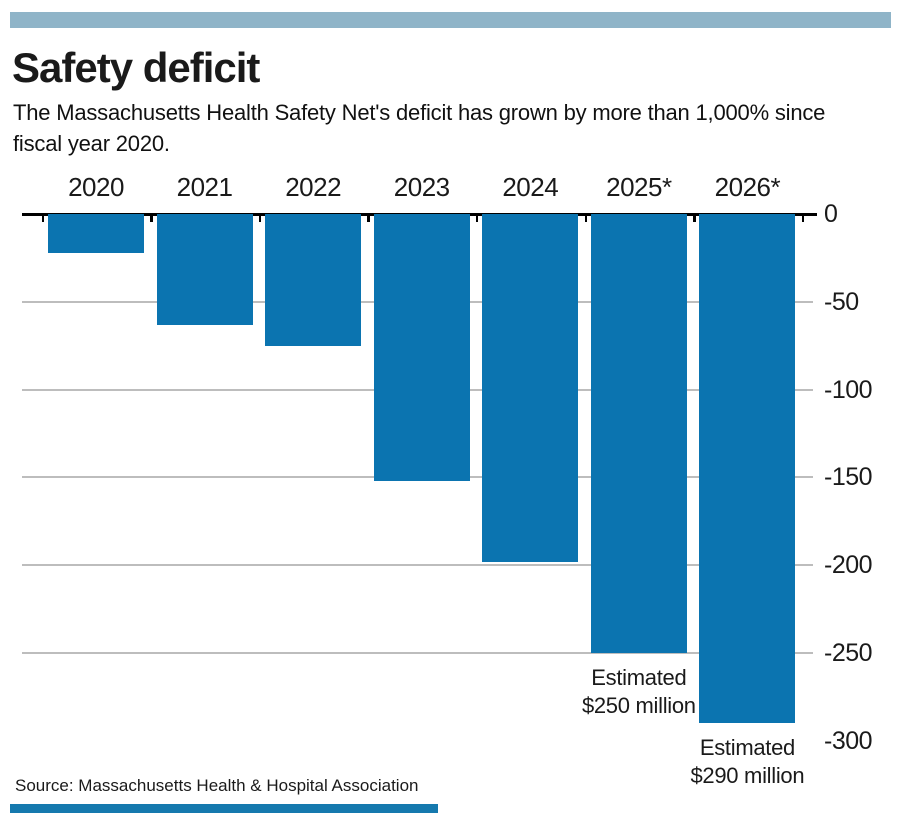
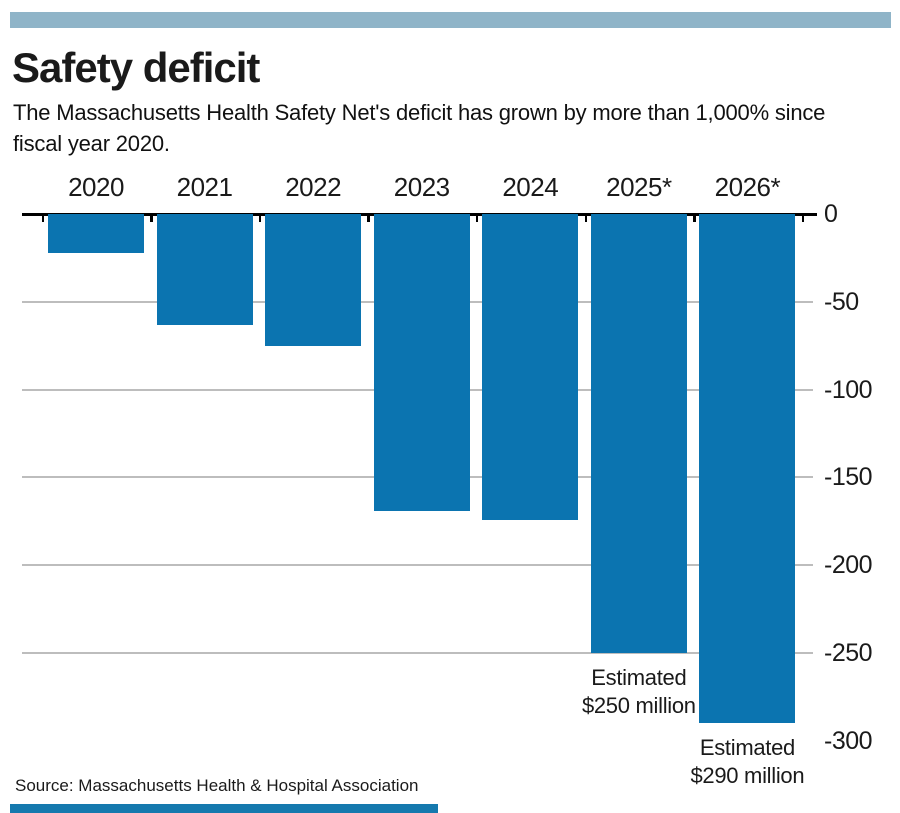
2023: -152 -> -169
2024: -198 -> -174
